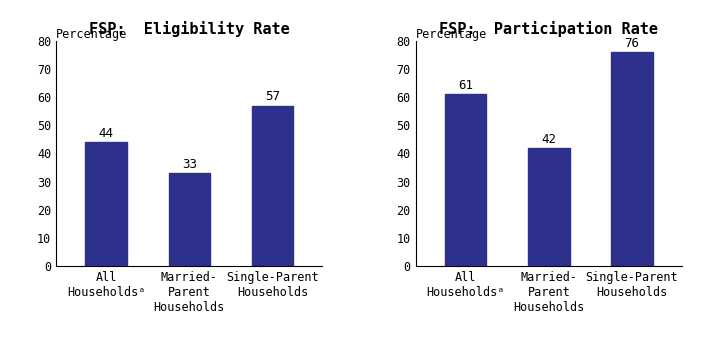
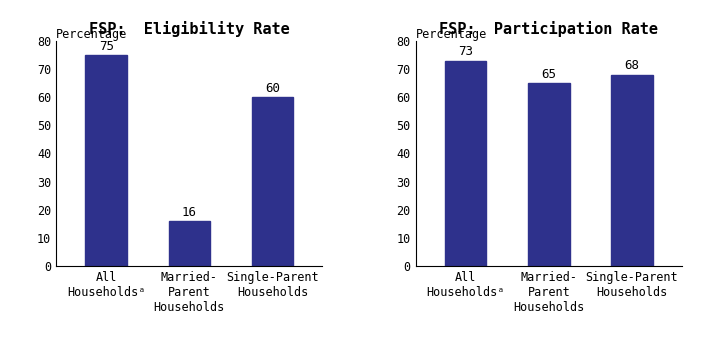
FSP: Eligibility Rate/All Householdsᵃ: 44 -> 75
FSP: Eligibility Rate/Married- Parent Households: 33 -> 16
FSP: Eligibility Rate/Single-Parent Households: 57 -> 60
FSP: Participation Rate/All Householdsᵃ: 61 -> 73
FSP: Participation Rate/Married- Parent Households: 42 -> 65
FSP: Participation Rate/Single-Parent Households: 76 -> 68
